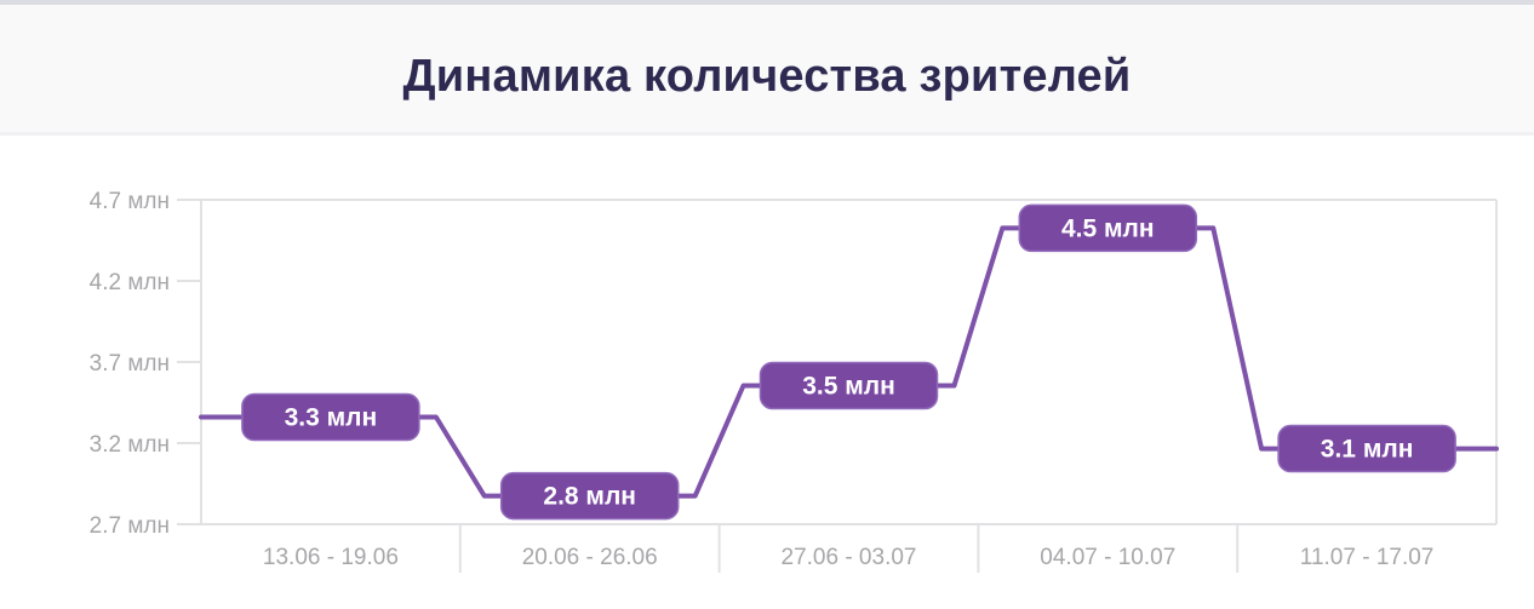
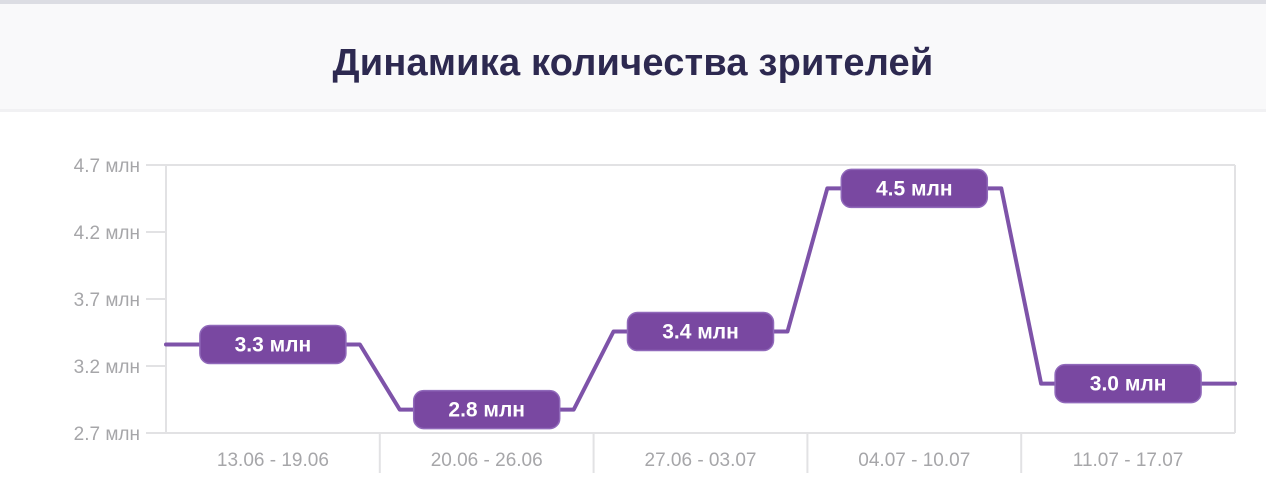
27.06 - 03.07: 3.5 -> 3.4
11.07 - 17.07: 3.1 -> 3.0
